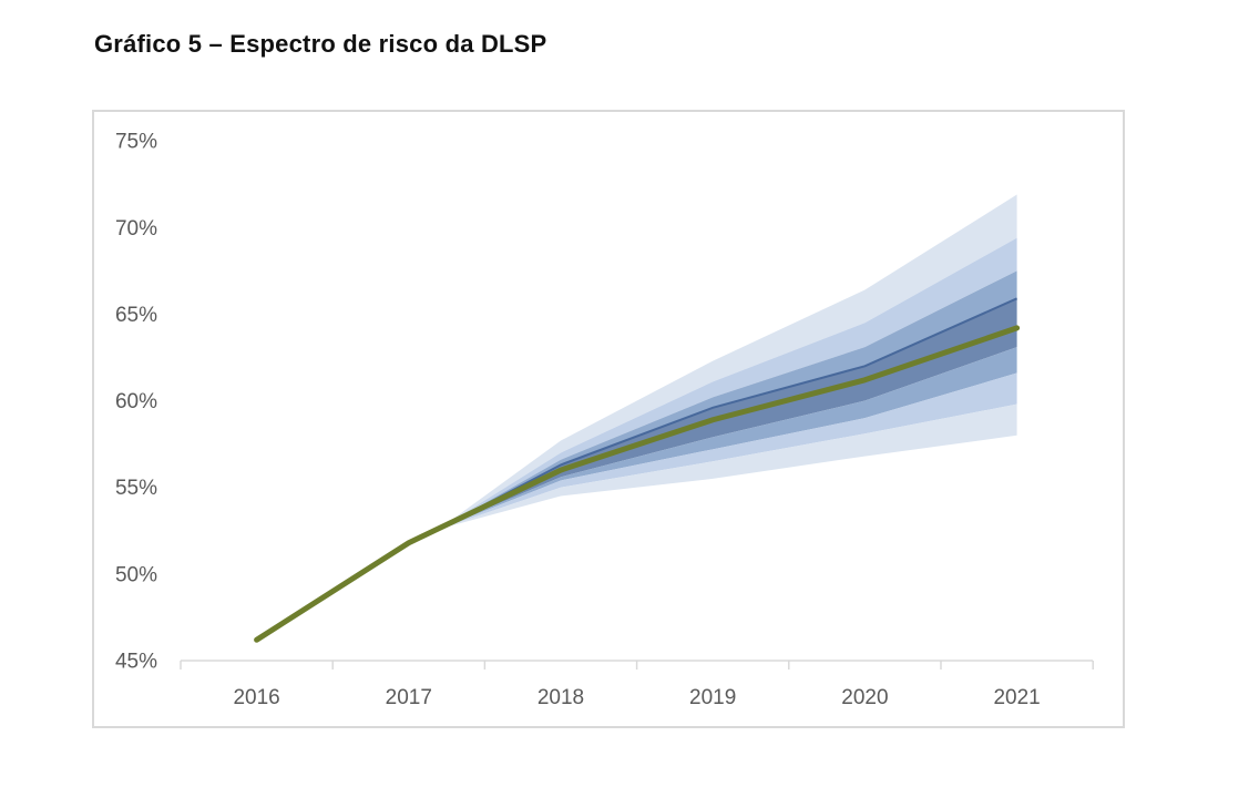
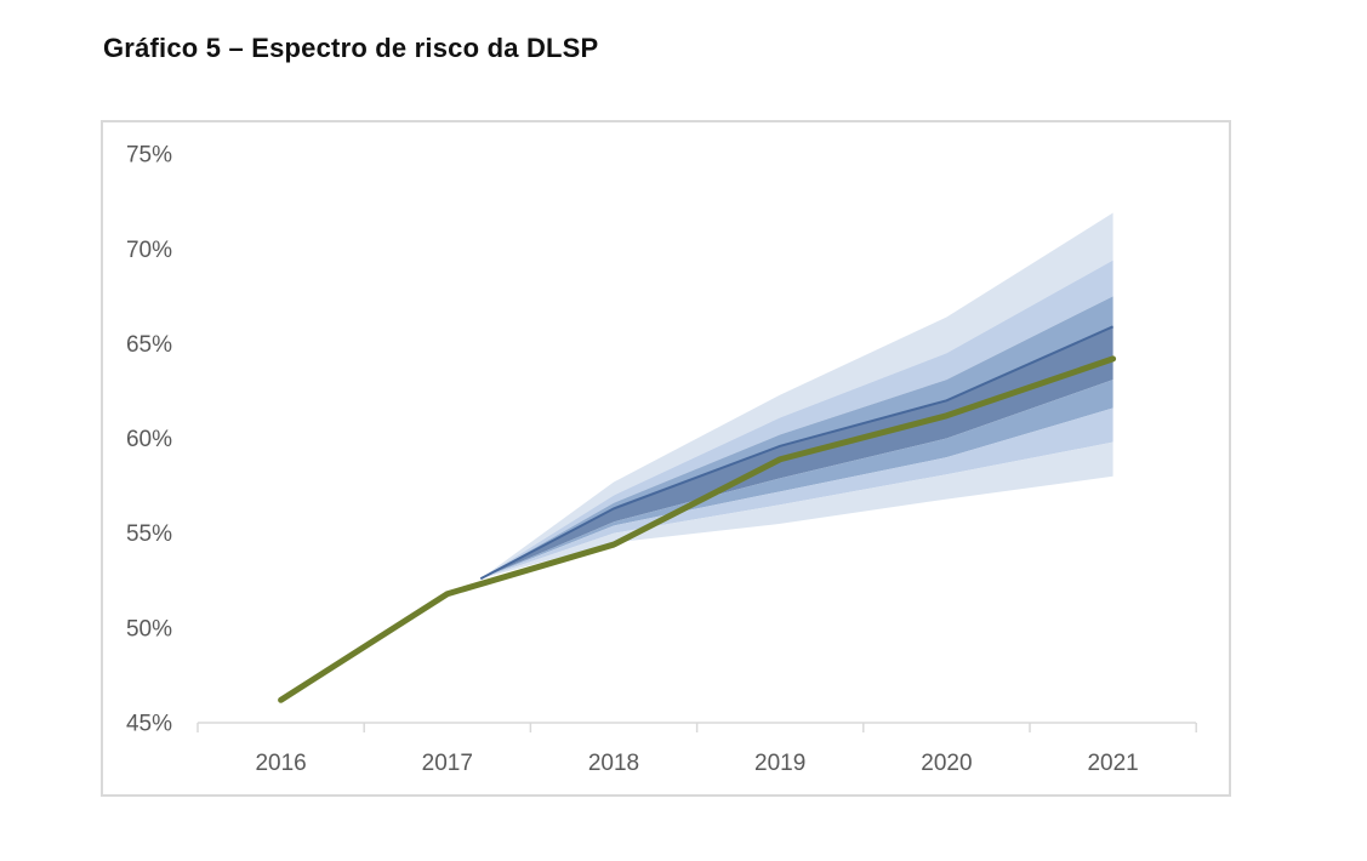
2018: 56.0% -> 54.4%
